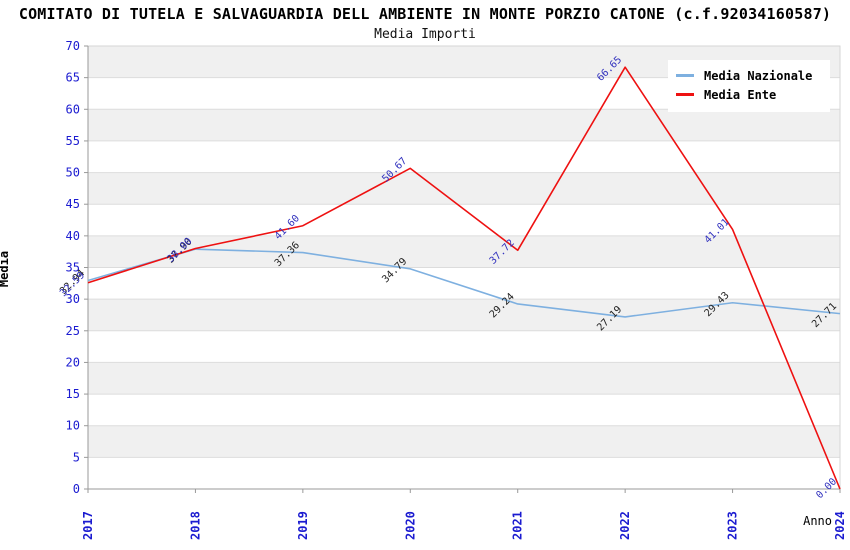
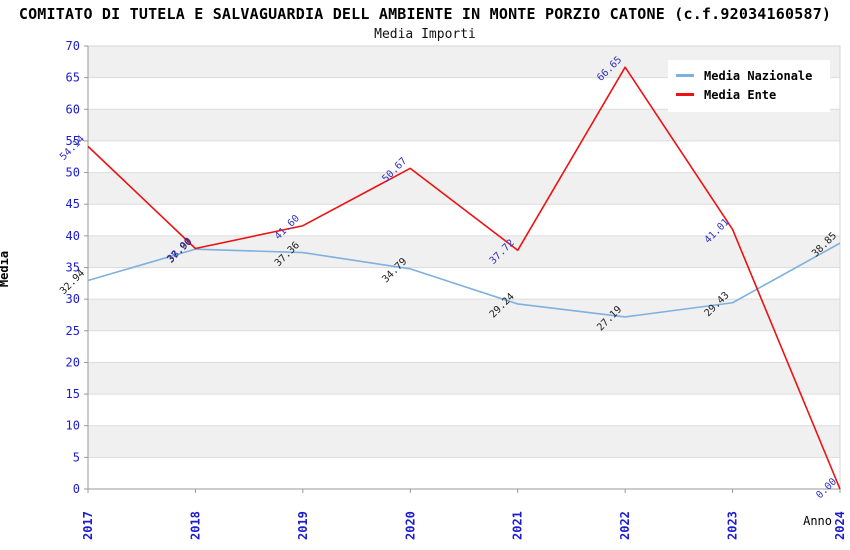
Media Ente/2017: 32.59 -> 54.14
Media Nazionale/2024: 27.71 -> 38.85
